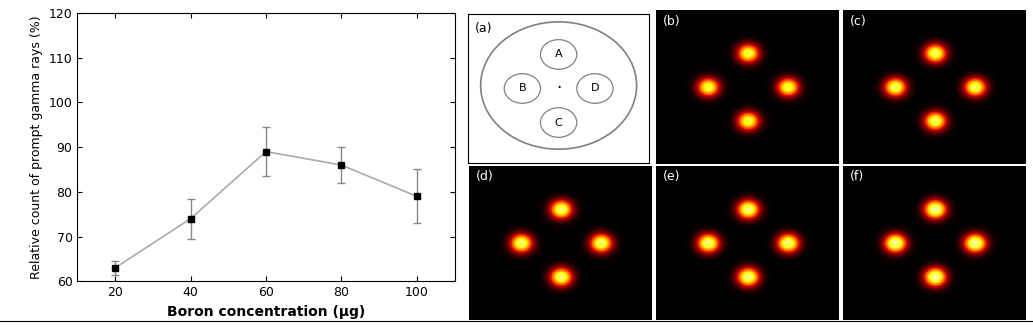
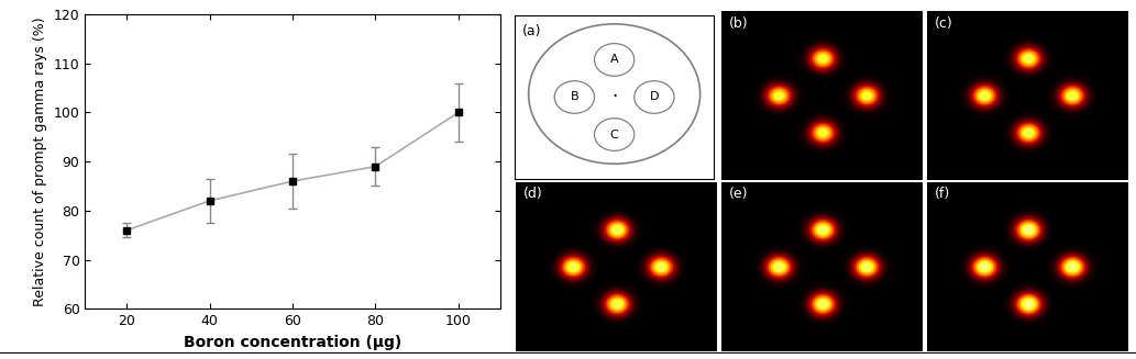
20: 63 -> 76
40: 74 -> 82
60: 89 -> 86
80: 86 -> 89
100: 79 -> 100
